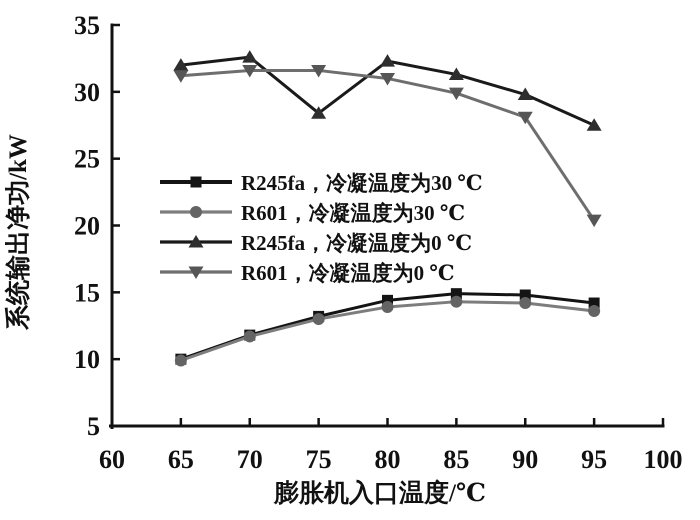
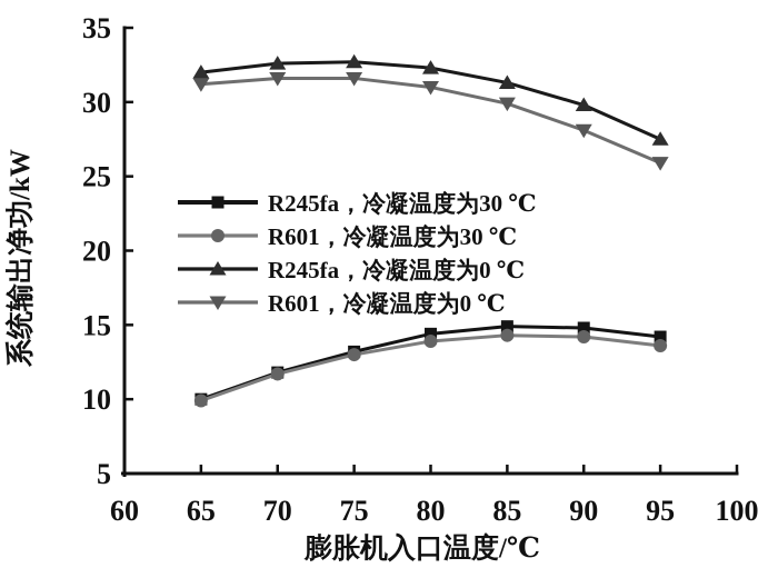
R245fa，冷凝温度为0 ℃/75: 28.4 -> 32.7
R601，冷凝温度为0 ℃/95: 20.4 -> 25.9
